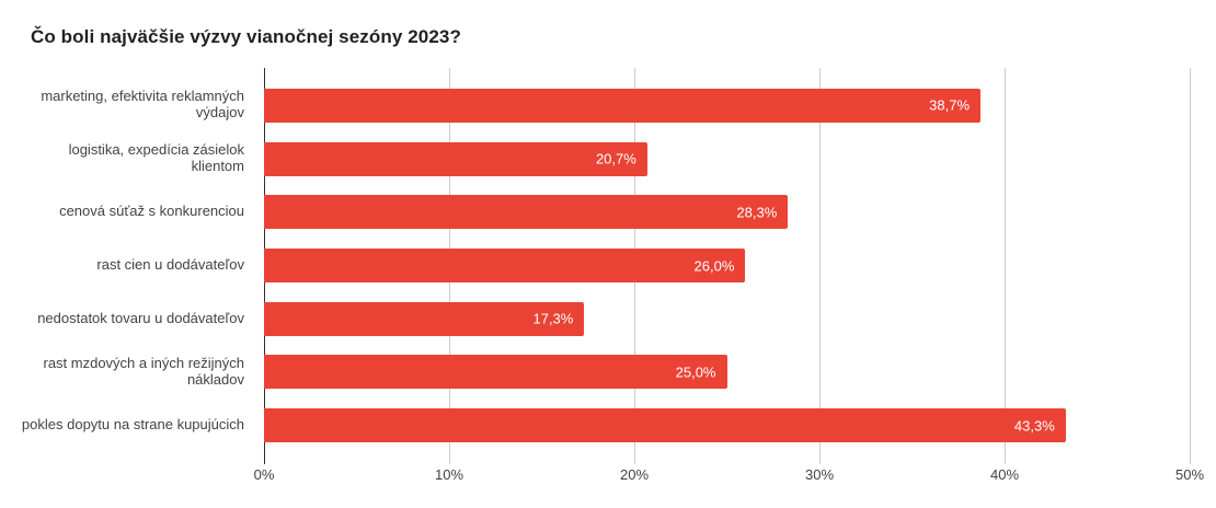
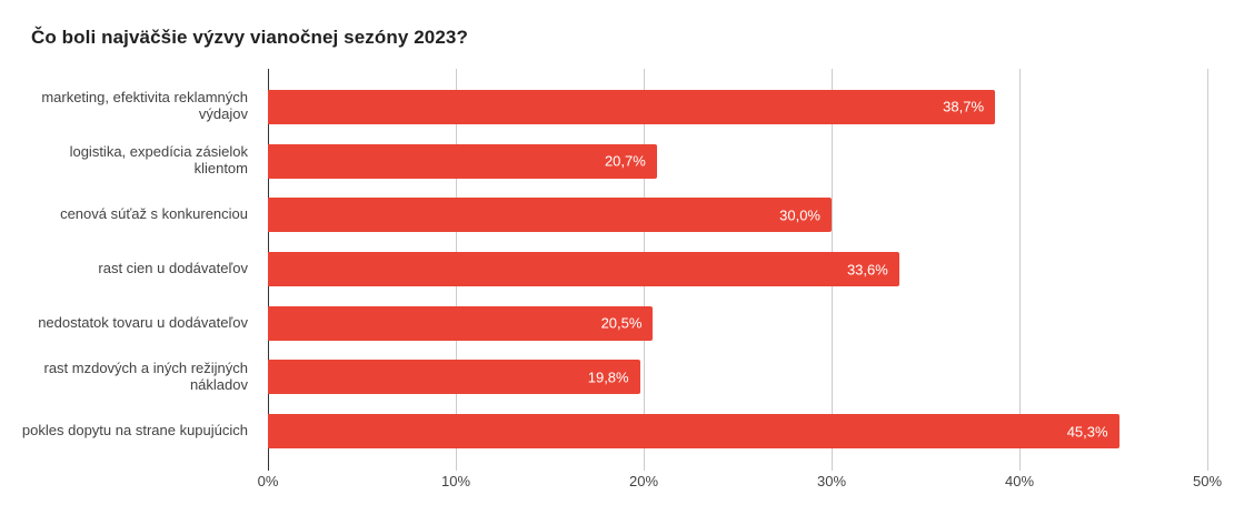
cenová súťaž s konkurenciou: 28,3% -> 30,0%
rast cien u dodávateľov: 26,0% -> 33,6%
nedostatok tovaru u dodávateľov: 17,3% -> 20,5%
rast mzdových a iných režijných nákladov: 25,0% -> 19,8%
pokles dopytu na strane kupujúcich: 43,3% -> 45,3%
